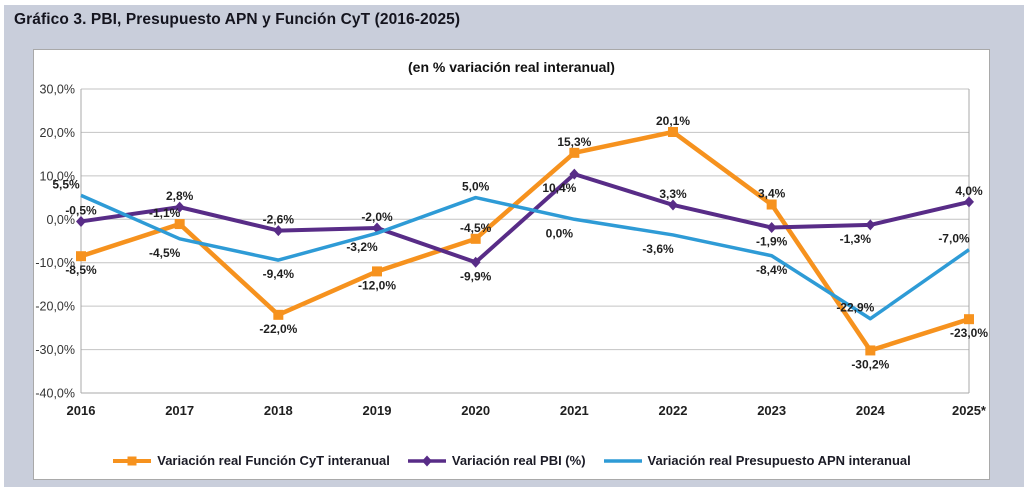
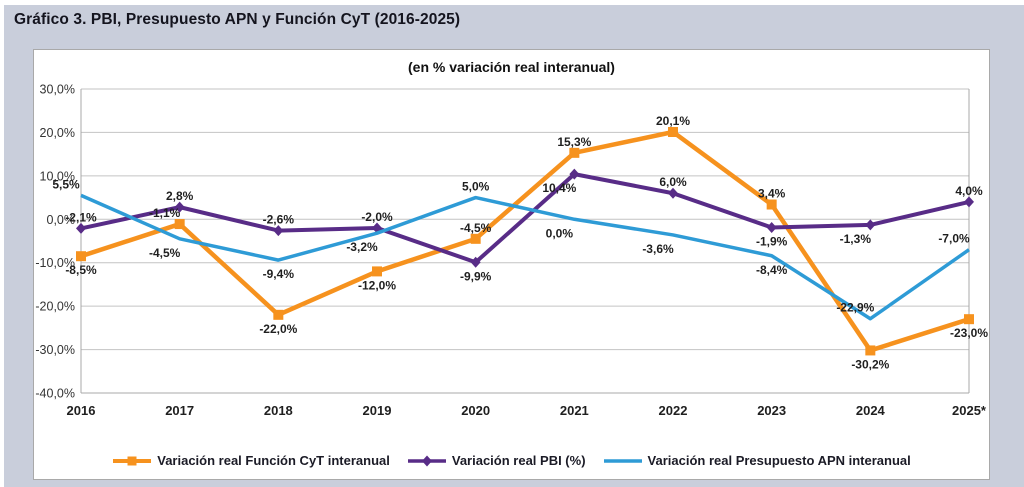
Variación real PBI (%)/2016: -0,5% -> -2,1%
Variación real PBI (%)/2022: 3,3% -> 6,0%
